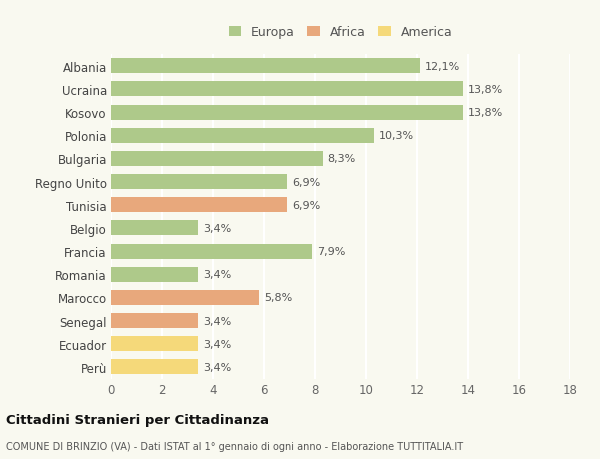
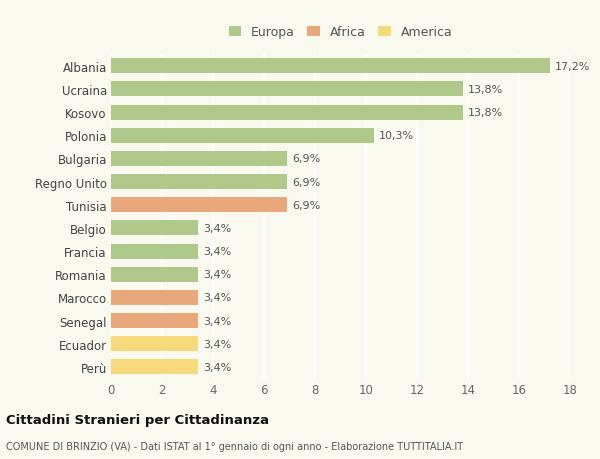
Albania: 12,1% -> 17,2%
Bulgaria: 8,3% -> 6,9%
Francia: 7,9% -> 3,4%
Marocco: 5,8% -> 3,4%
